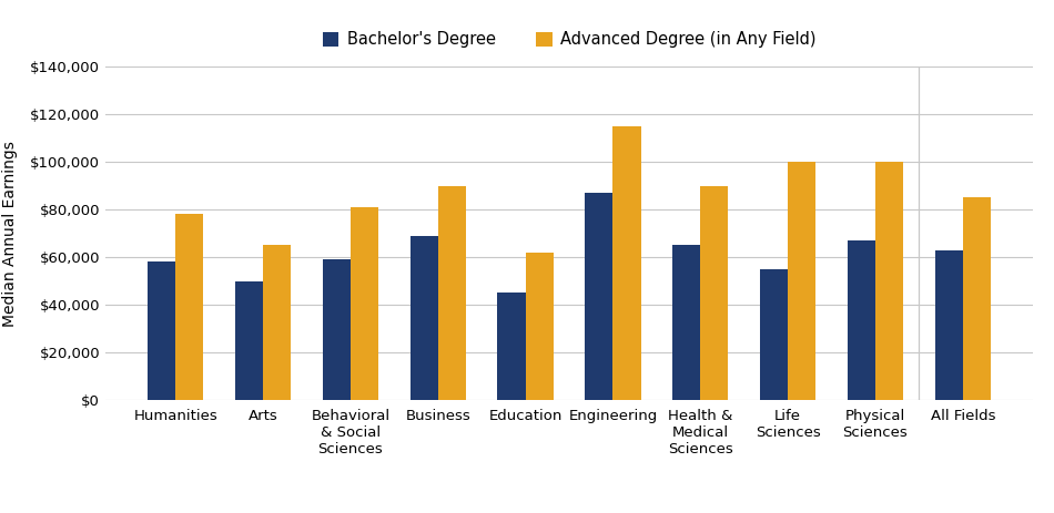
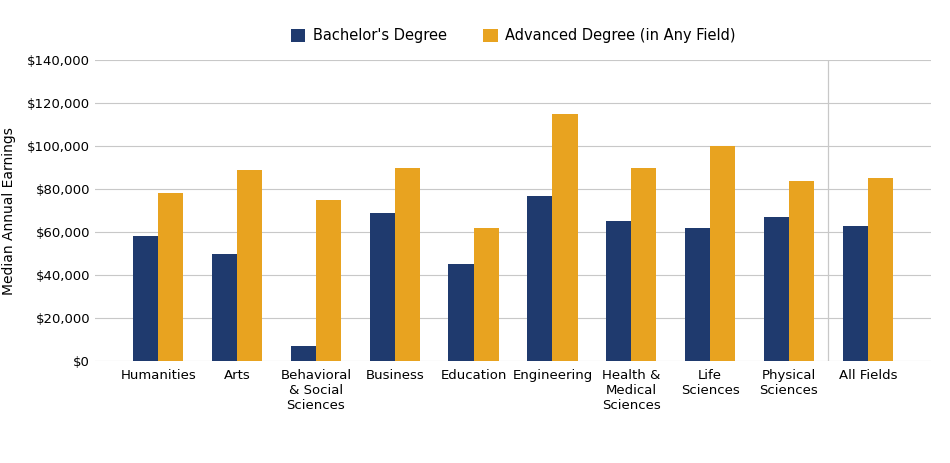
Advanced Degree (in Any Field)/Arts: $65,000 -> $89,000
Bachelor's Degree/Behavioral & Social Sciences: $59,000 -> $7,000
Advanced Degree (in Any Field)/Behavioral & Social Sciences: $81,000 -> $75,000
Bachelor's Degree/Engineering: $87,000 -> $77,000
Bachelor's Degree/Life Sciences: $55,000 -> $62,000
Advanced Degree (in Any Field)/Physical Sciences: $100,000 -> $84,000
